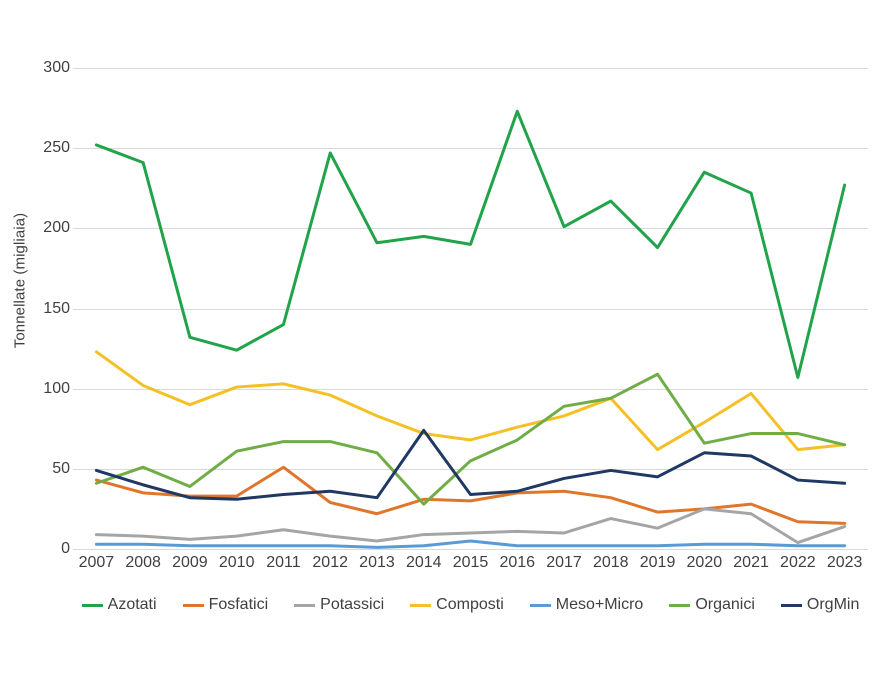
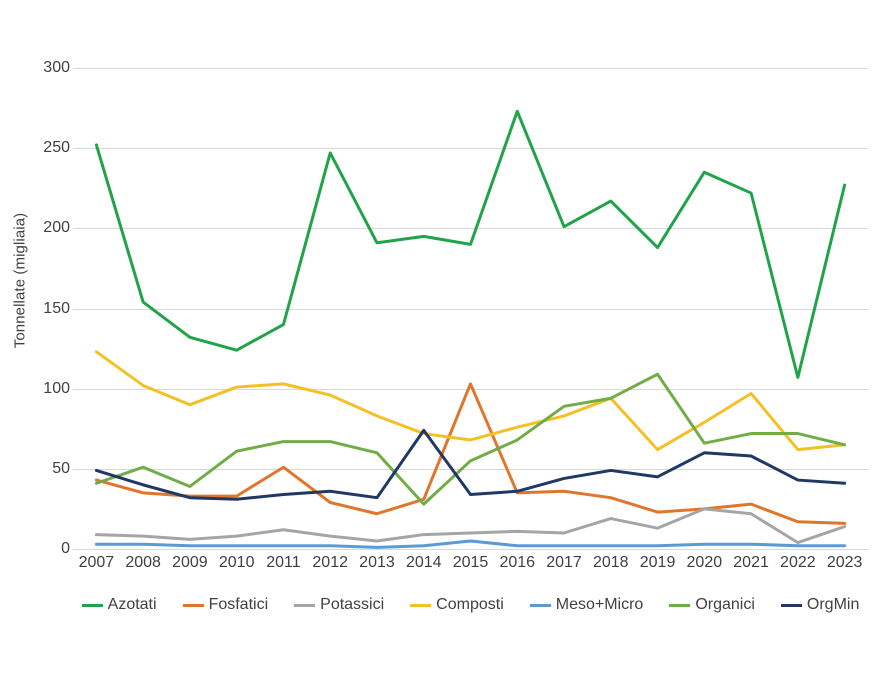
Azotati/2008: 241 -> 154
Fosfatici/2015: 30 -> 103
